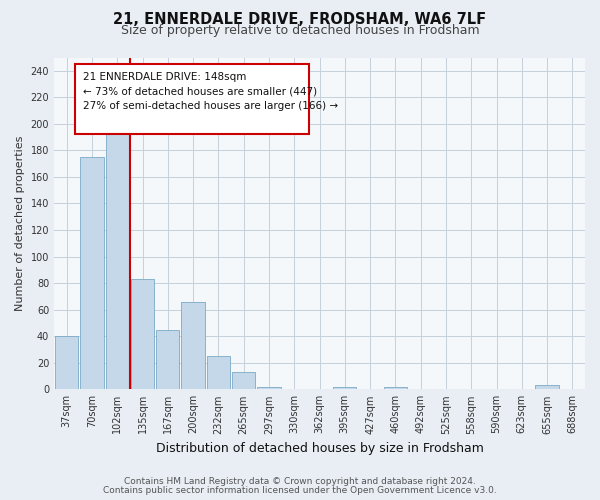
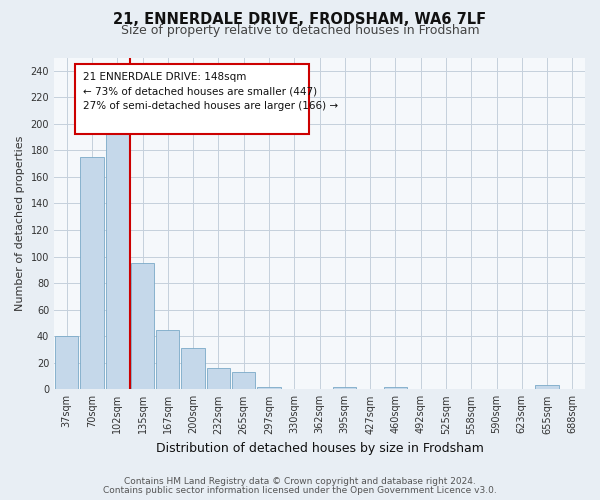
135sqm: 83 -> 95
200sqm: 66 -> 31
232sqm: 25 -> 16
